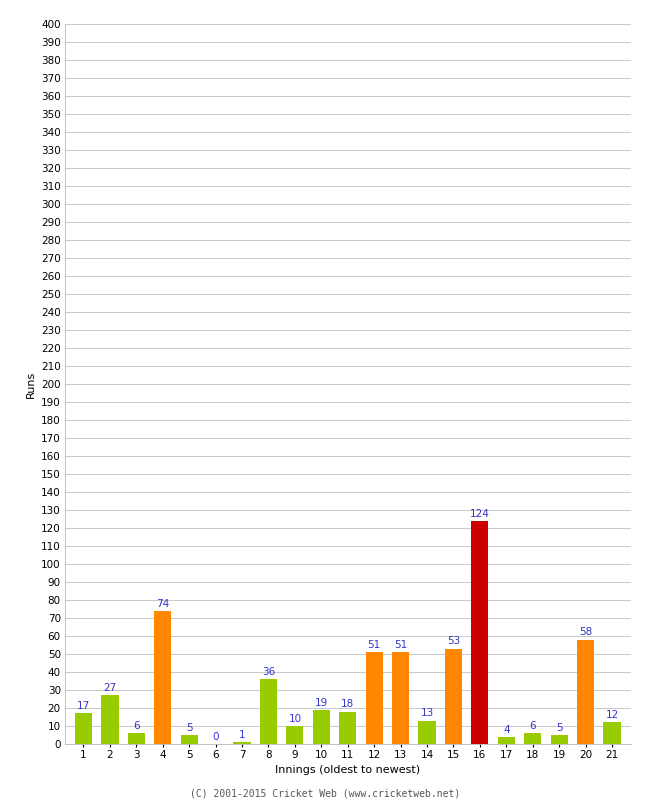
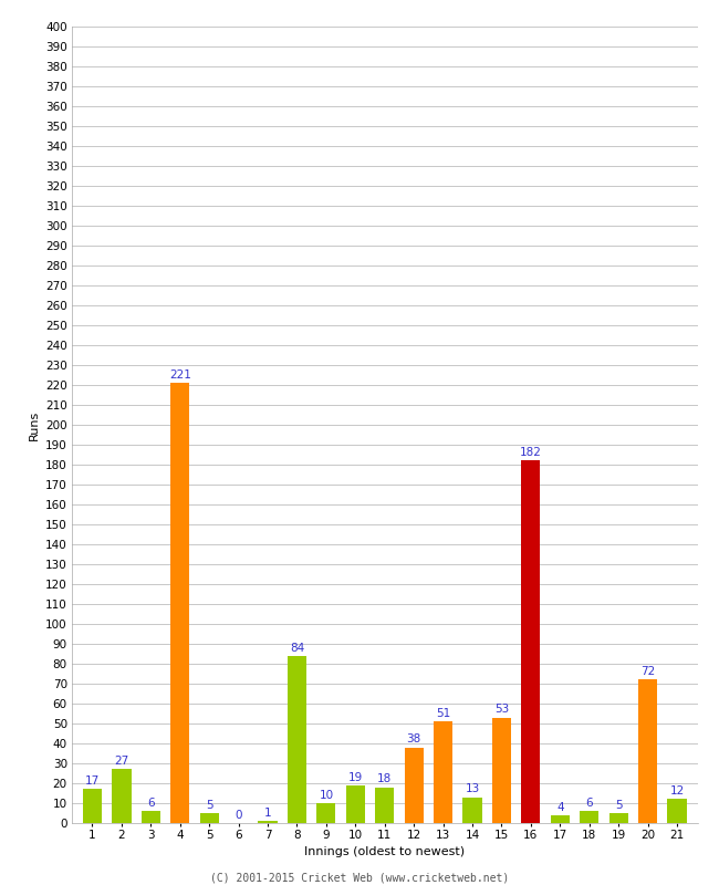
4: 74 -> 221
8: 36 -> 84
12: 51 -> 38
16: 124 -> 182
20: 58 -> 72
